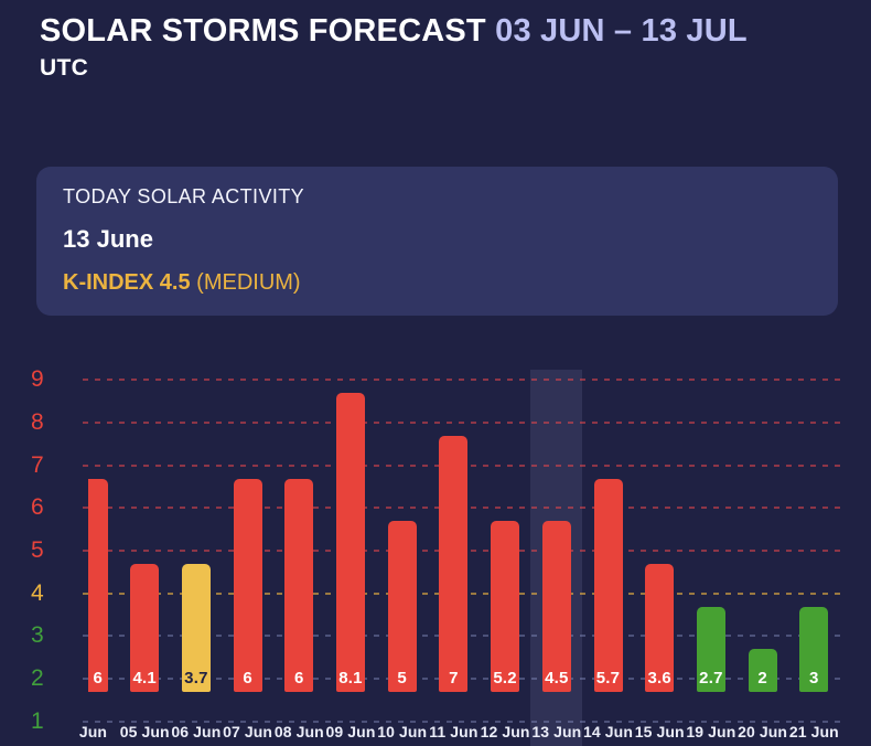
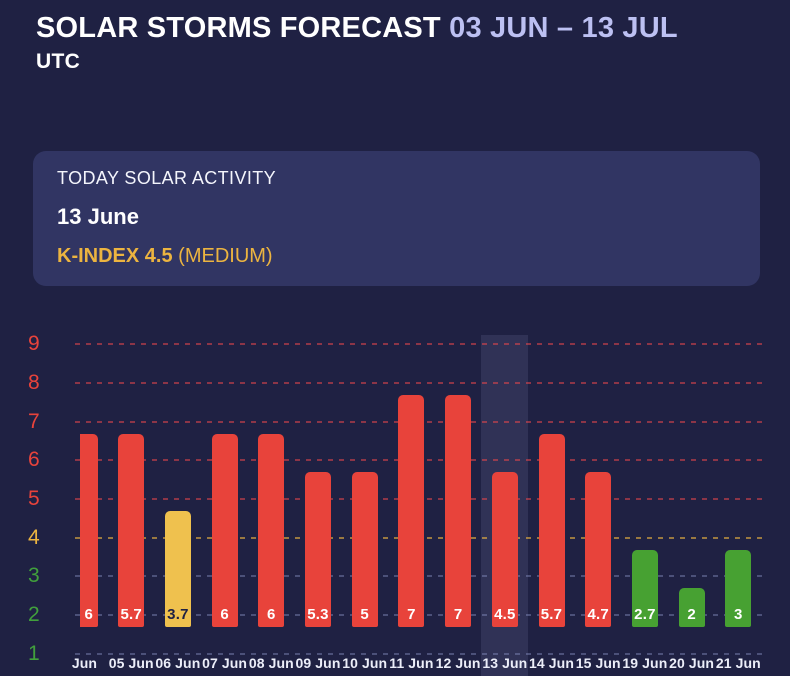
05 Jun: 4.1 -> 5.7
09 Jun: 8.1 -> 5.3
12 Jun: 5.2 -> 7
15 Jun: 3.6 -> 4.7
